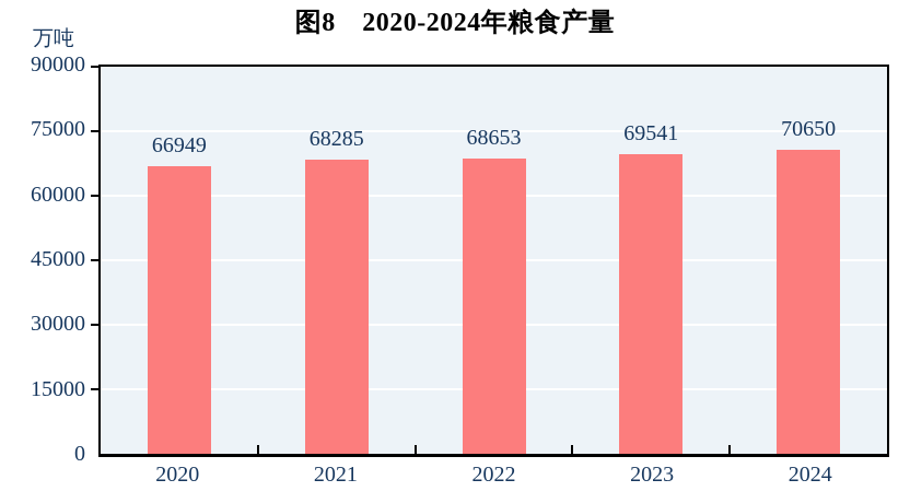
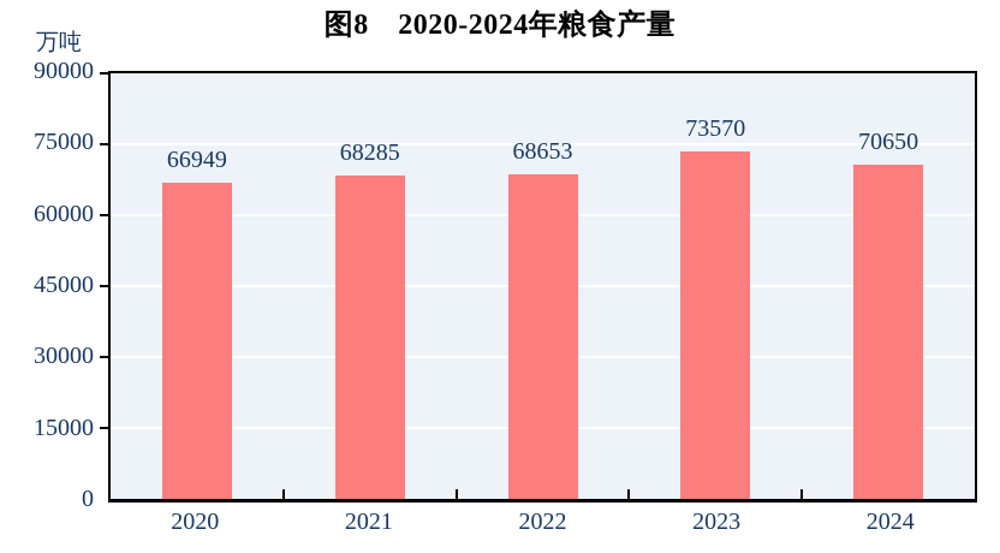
2023: 69541 -> 73570
